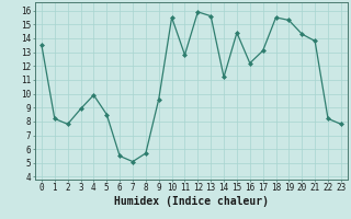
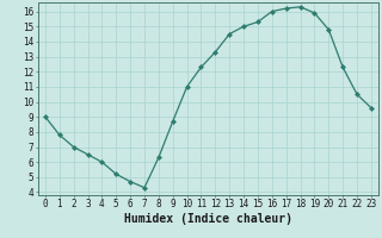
0: 13.5 -> 9.0
1: 8.2 -> 7.8
2: 7.8 -> 7.0
3: 8.9 -> 6.5
4: 9.9 -> 6.0
5: 8.5 -> 5.2
6: 5.5 -> 4.7
7: 5.1 -> 4.3
8: 5.7 -> 6.3
9: 9.6 -> 8.7
10: 15.5 -> 11.0
11: 12.8 -> 12.3
12: 15.9 -> 13.3
13: 15.6 -> 14.5
14: 11.2 -> 15.0
15: 14.4 -> 15.3
16: 12.2 -> 16.0
17: 13.1 -> 16.2
18: 15.5 -> 16.3
19: 15.3 -> 15.9
20: 14.3 -> 14.8
21: 13.8 -> 12.3
22: 8.2 -> 10.5
23: 7.8 -> 9.6
